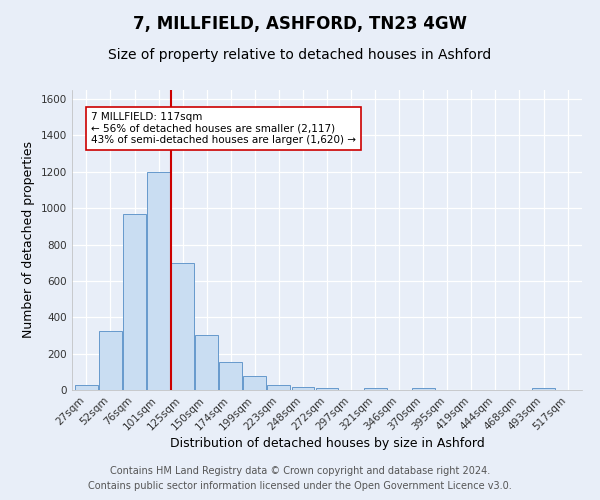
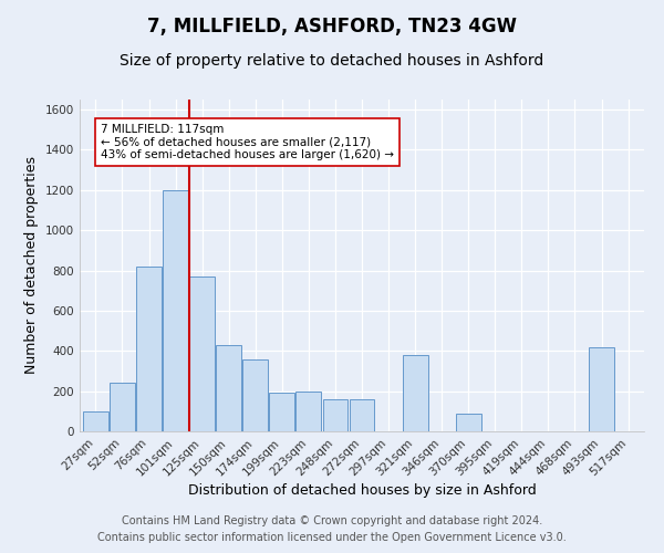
27sqm: 20 -> 100
52sqm: 320 -> 240
76sqm: 970 -> 820
125sqm: 700 -> 770
150sqm: 300 -> 430
174sqm: 160 -> 360
199sqm: 80 -> 190
223sqm: 30 -> 200
248sqm: 20 -> 160
272sqm: 10 -> 160
321sqm: 10 -> 380
370sqm: 10 -> 90
493sqm: 10 -> 420
